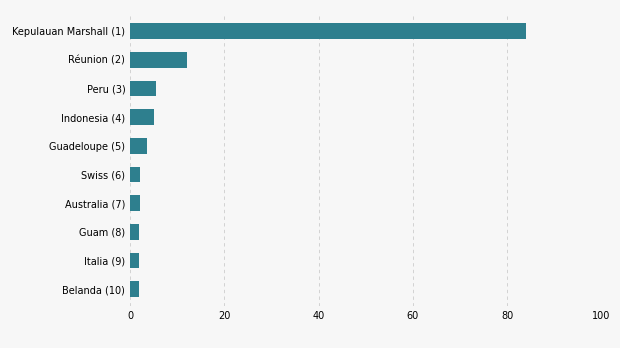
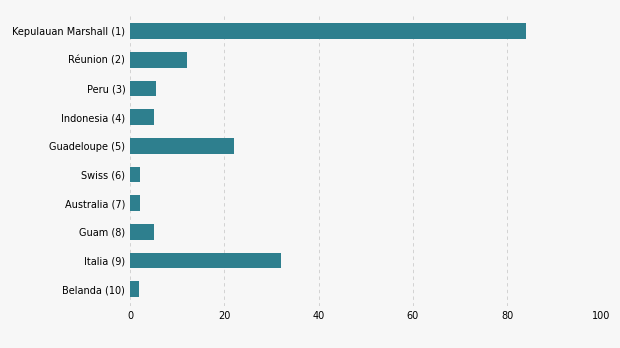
Guadeloupe (5): 3.5 -> 22.0
Guam (8): 1.8 -> 5.0
Italia (9): 1.8 -> 32.0
